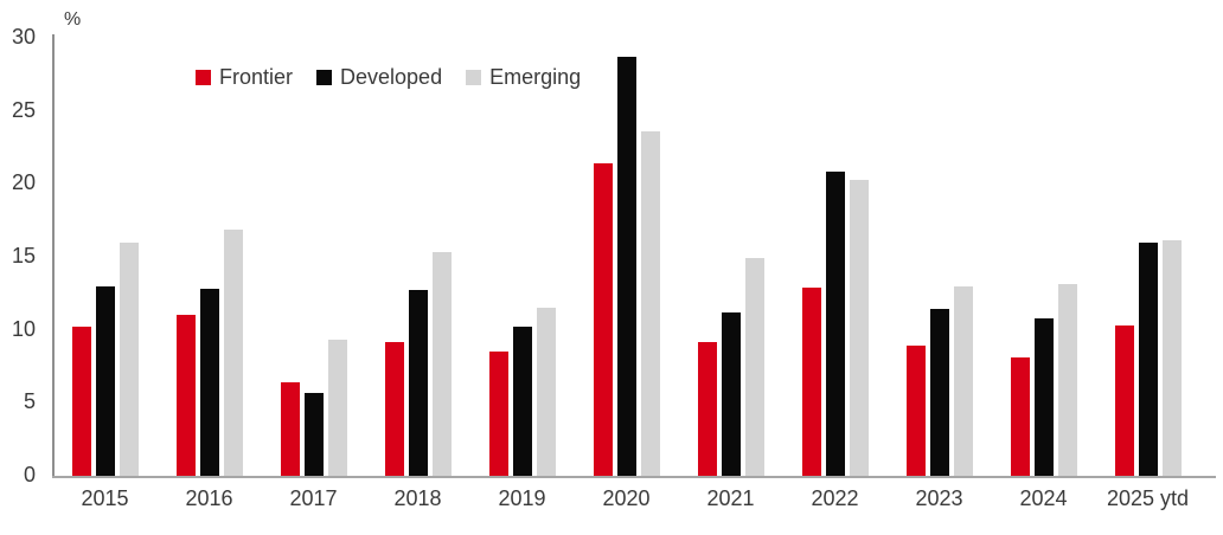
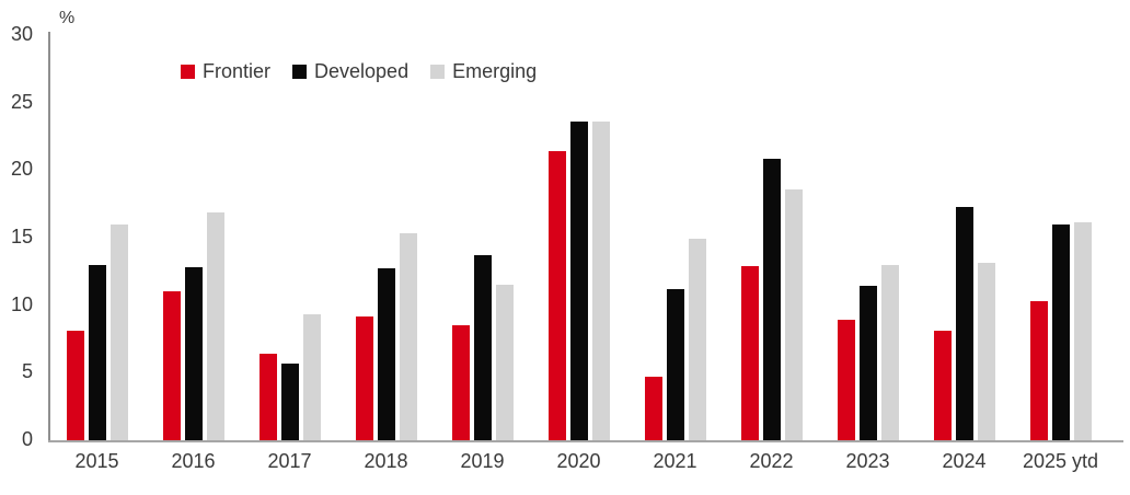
Frontier/2015: 10.2 -> 8.1
Developed/2019: 10.2 -> 13.7
Developed/2020: 28.7 -> 23.6
Frontier/2021: 9.2 -> 4.7
Emerging/2022: 20.3 -> 18.6
Developed/2024: 10.8 -> 17.3
